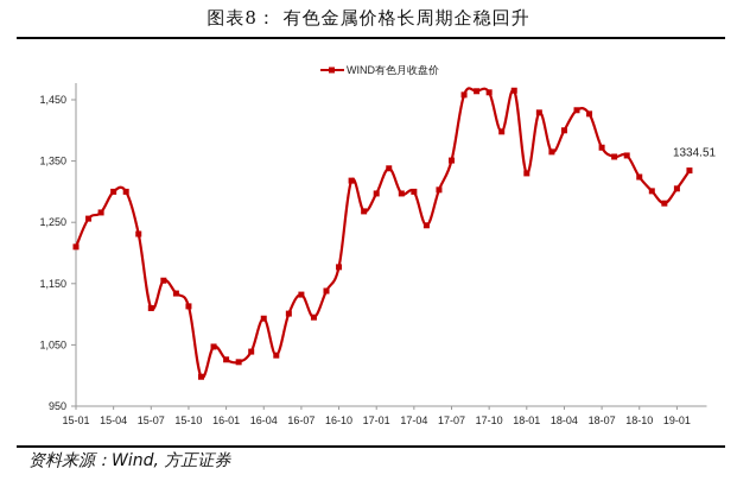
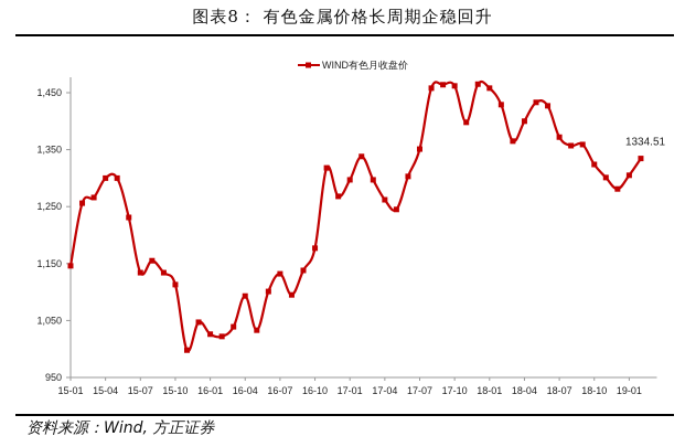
15-01: 1210 -> 1150
15-07: 1110 -> 1130
17-04: 1300 -> 1260
18-01: 1330 -> 1460
